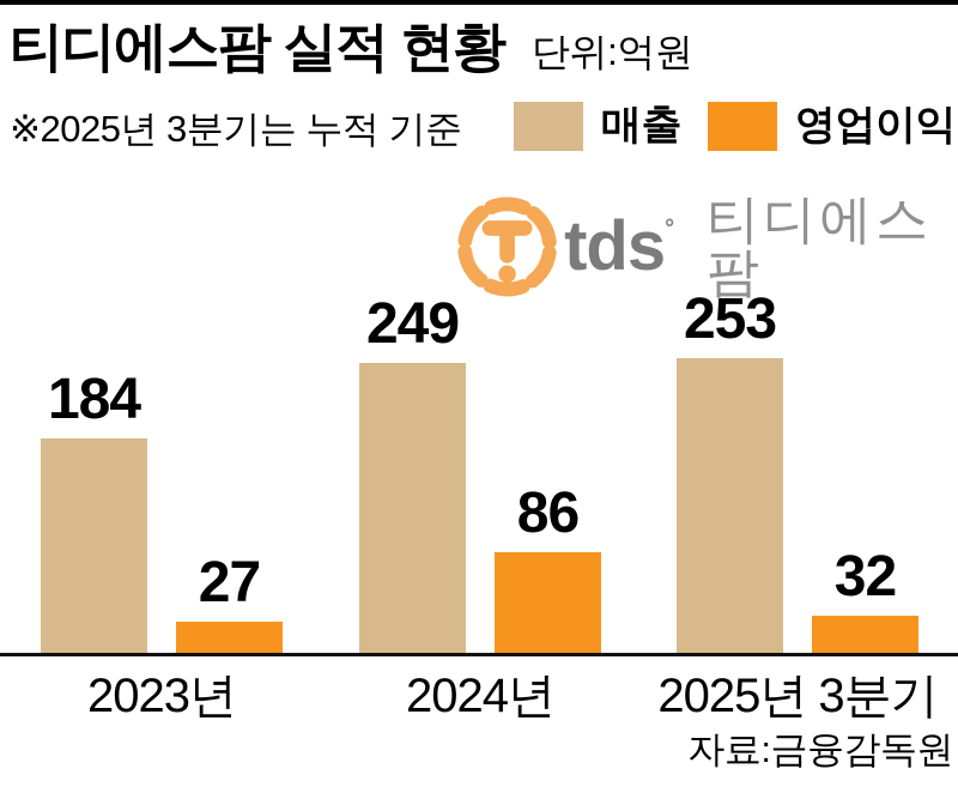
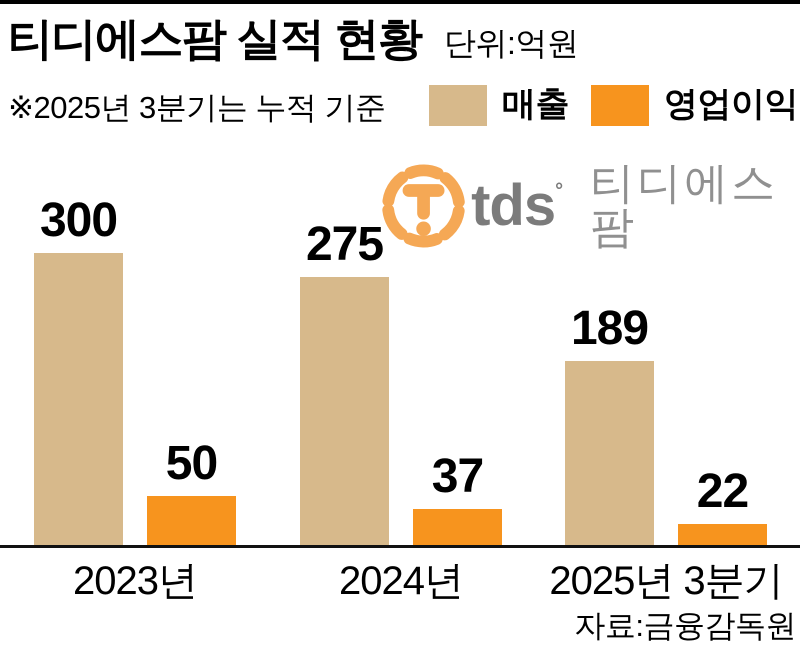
매출/2023년: 184 -> 300
영업이익/2023년: 27 -> 50
매출/2024년: 249 -> 275
영업이익/2024년: 86 -> 37
매출/2025년 3분기: 253 -> 189
영업이익/2025년 3분기: 32 -> 22
